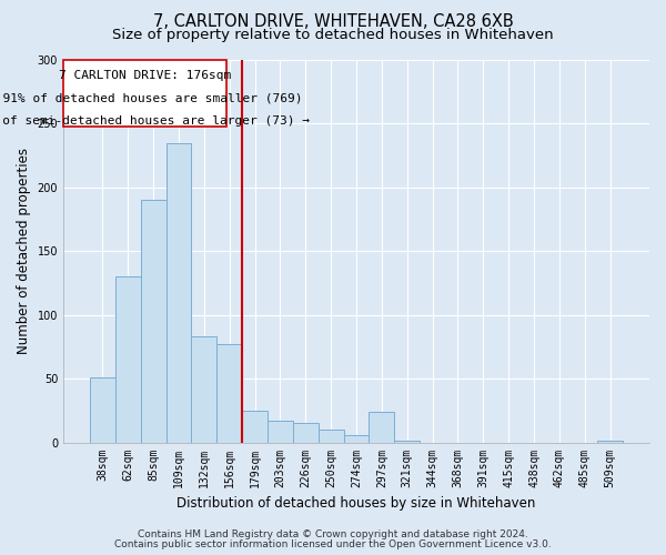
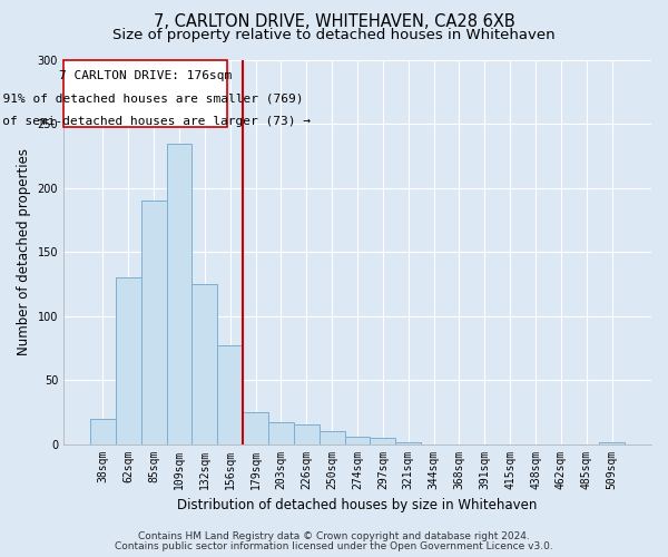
38sqm: 51 -> 20
132sqm: 83 -> 125
297sqm: 24 -> 5
